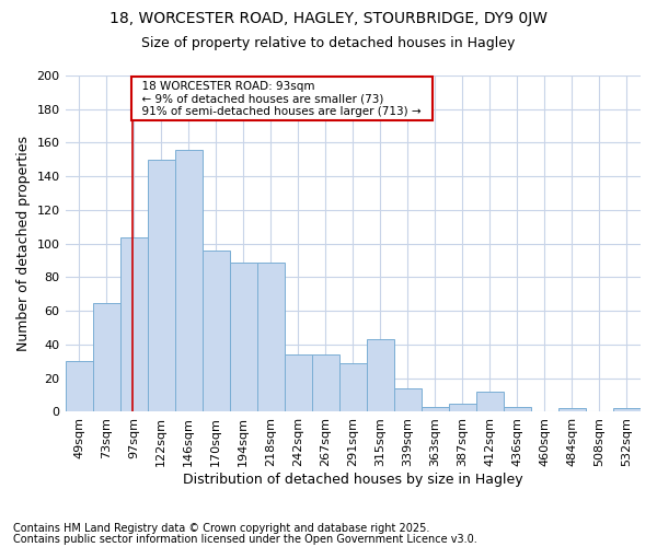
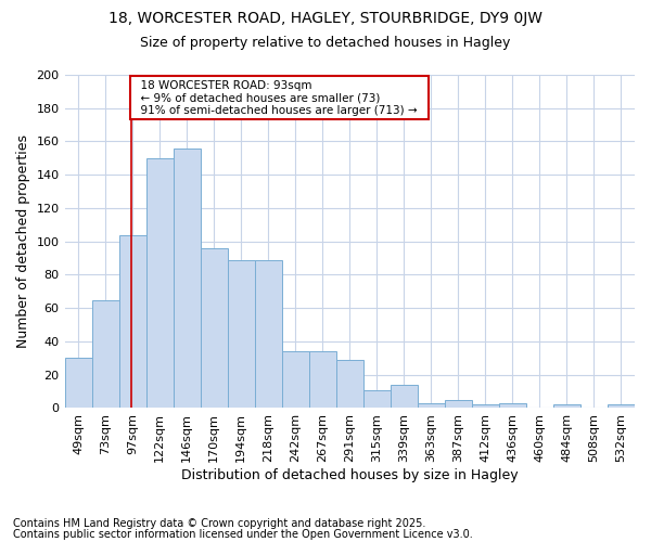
315sqm: 43 -> 11
412sqm: 12 -> 2
